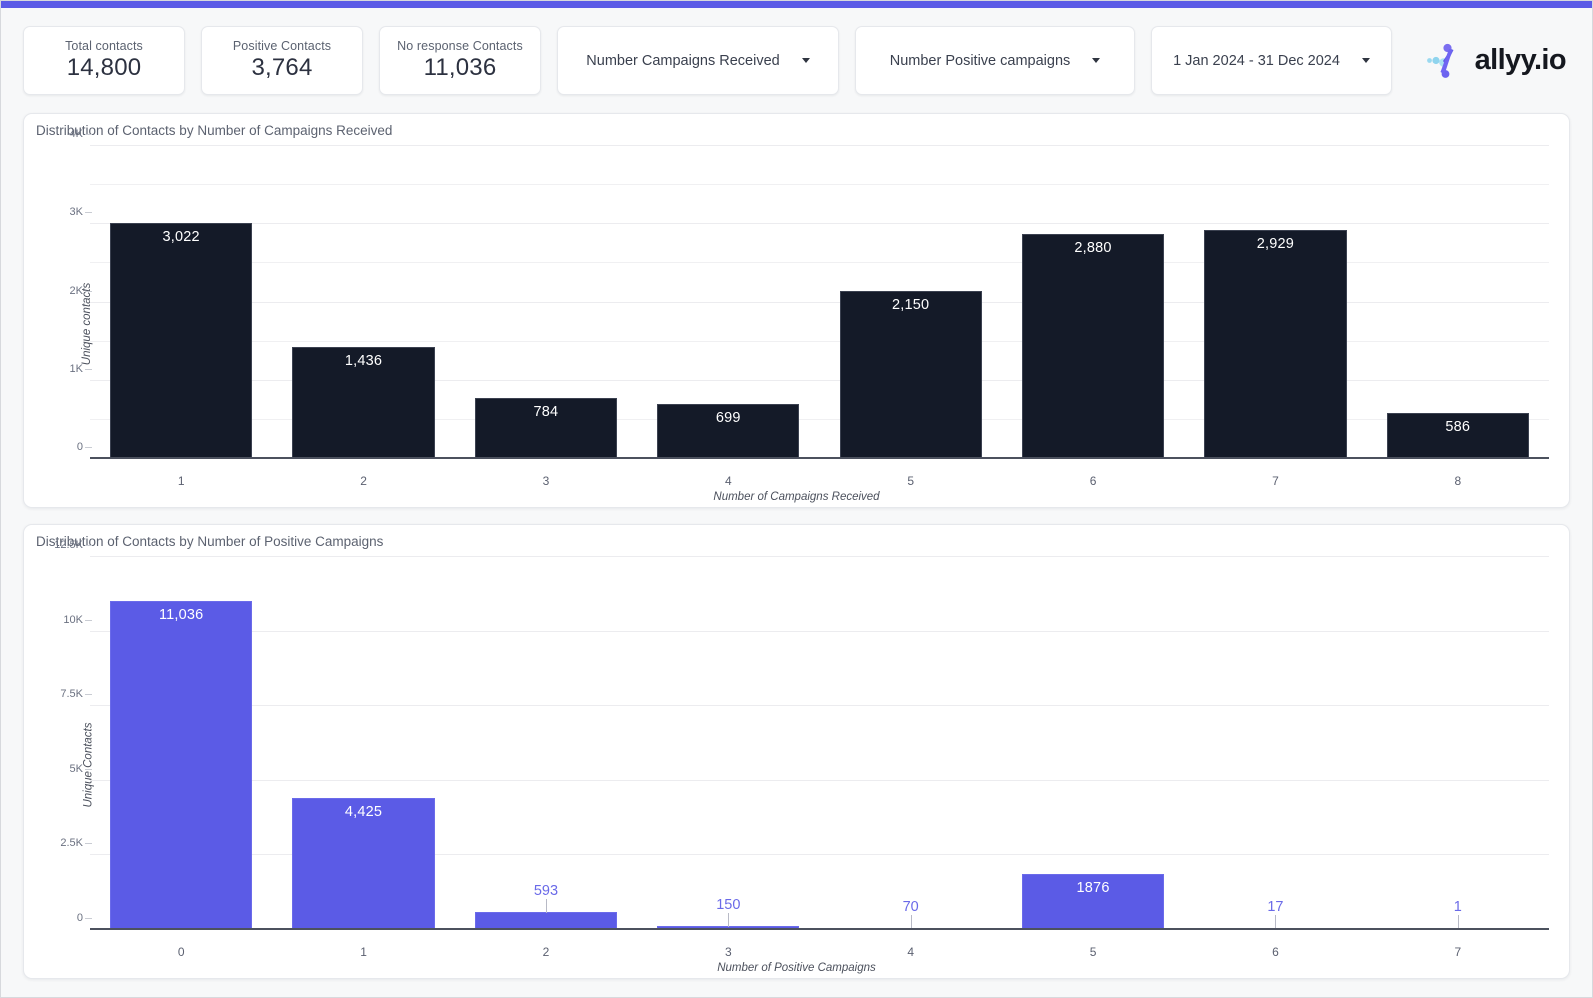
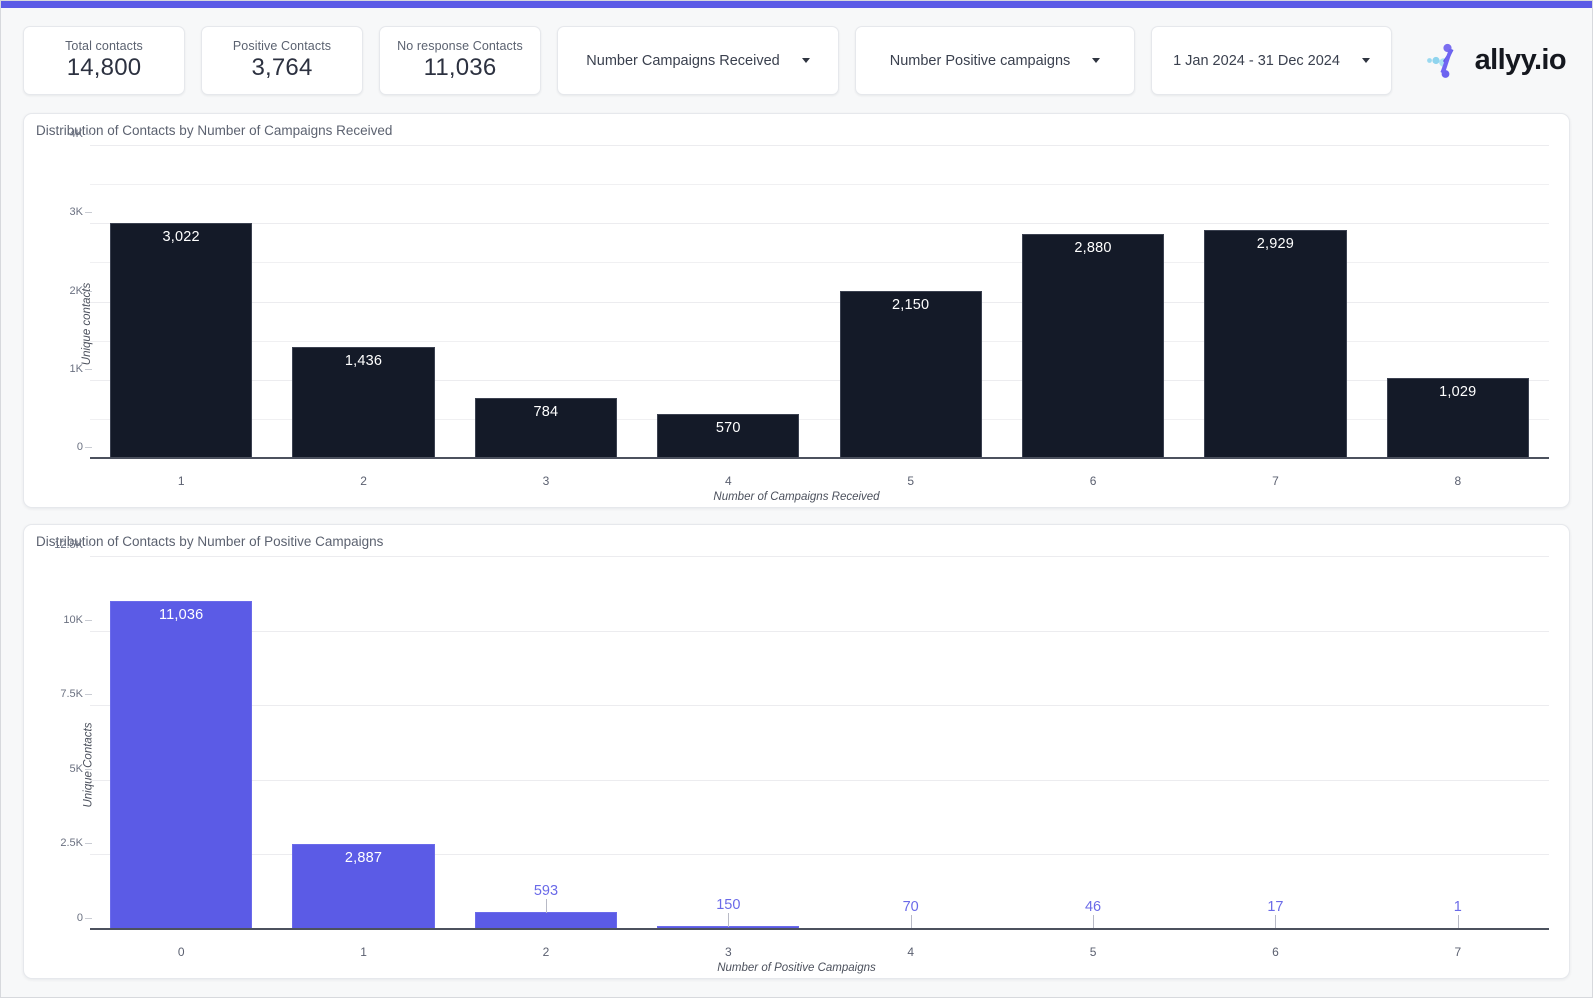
Distribution of Contacts by Number of Campaigns Received/4: 699 -> 570
Distribution of Contacts by Number of Campaigns Received/8: 586 -> 1,029
Distribution of Contacts by Number of Positive Campaigns/1: 4,425 -> 2,887
Distribution of Contacts by Number of Positive Campaigns/5: 1876 -> 46
